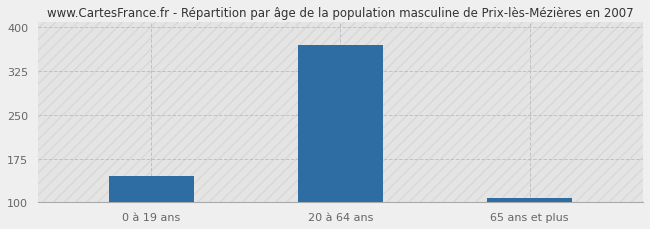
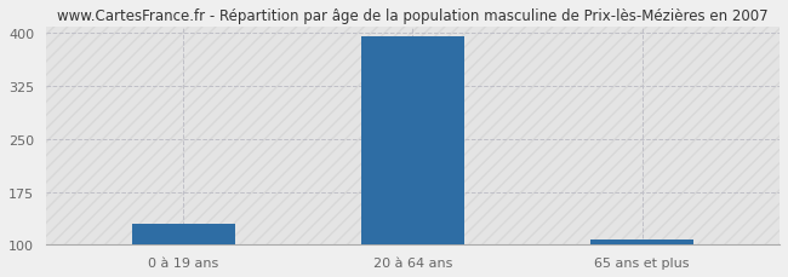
0 à 19 ans: 146 -> 130
20 à 64 ans: 370 -> 396
